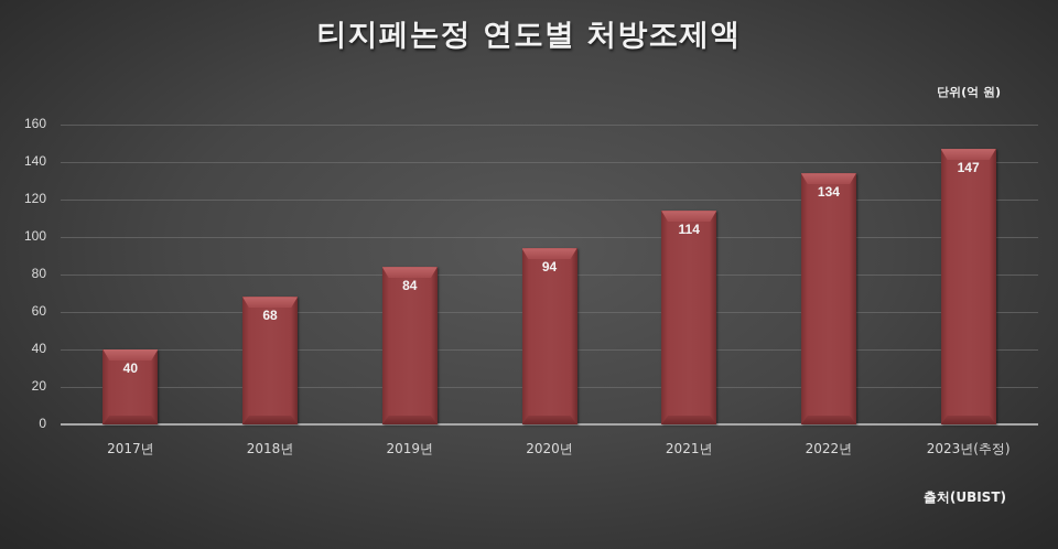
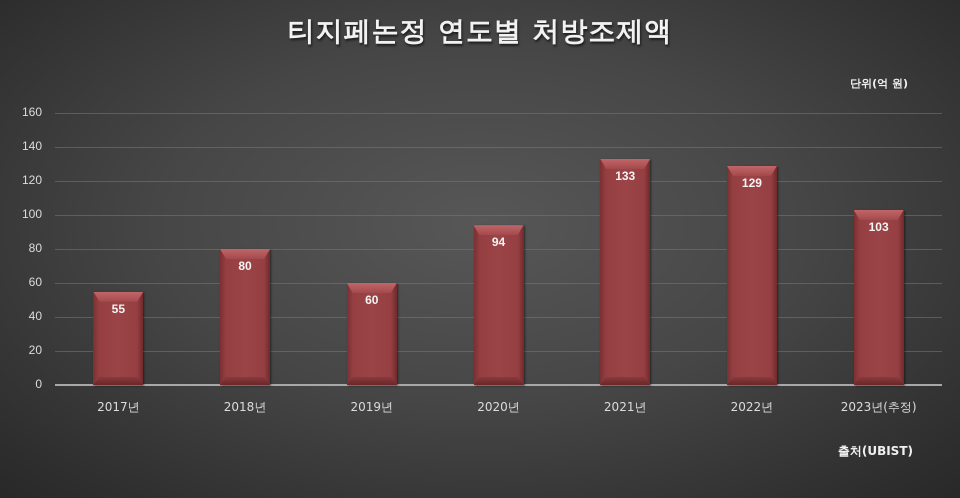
2017년: 40 -> 55
2018년: 68 -> 80
2019년: 84 -> 60
2021년: 114 -> 133
2022년: 134 -> 129
2023년(추정): 147 -> 103
